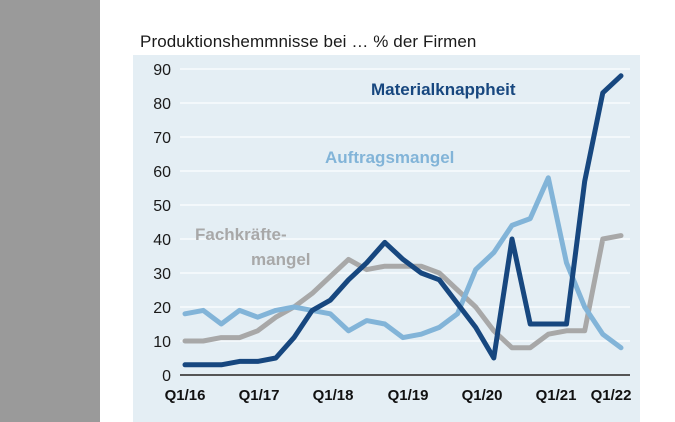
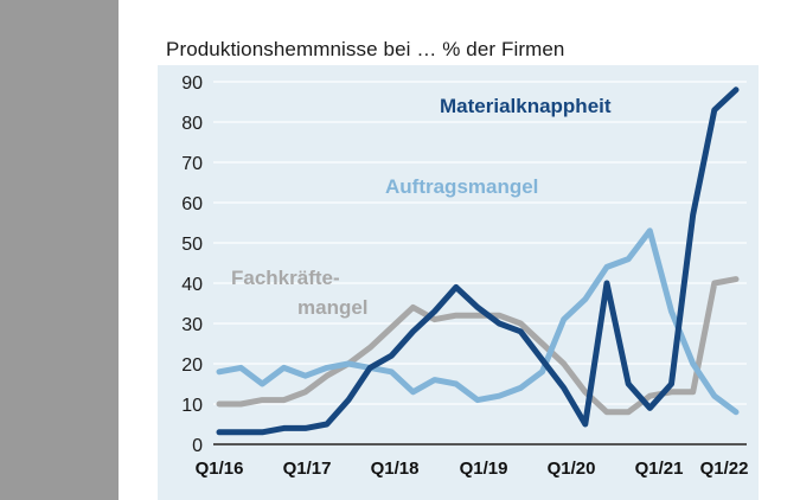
Materialknappheit/Q1/21: 15 -> 9
Auftragsmangel/Q1/21: 58 -> 53
